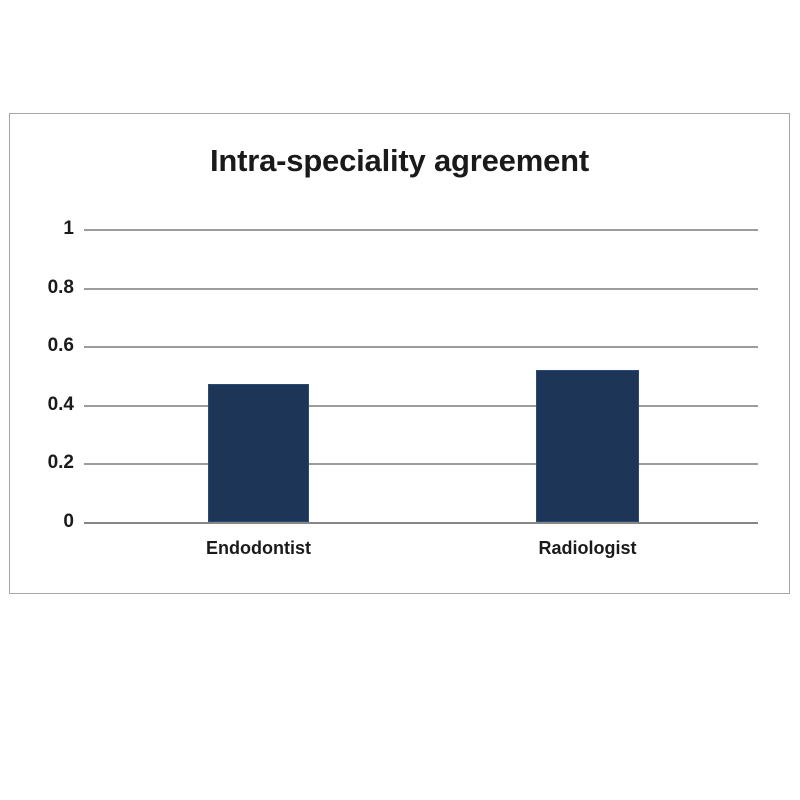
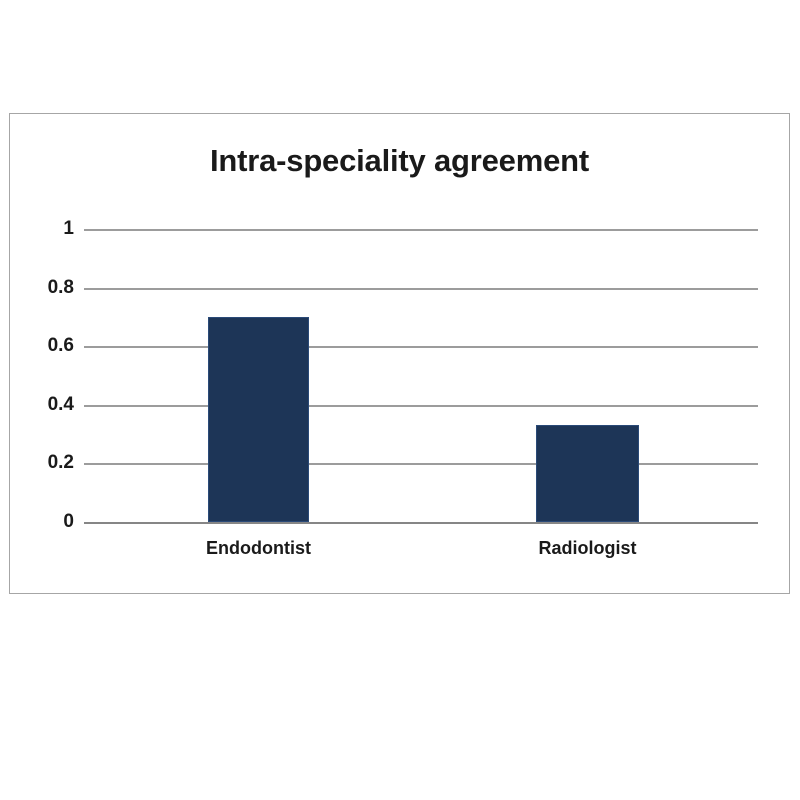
Endodontist: 0.47 -> 0.70
Radiologist: 0.52 -> 0.33
